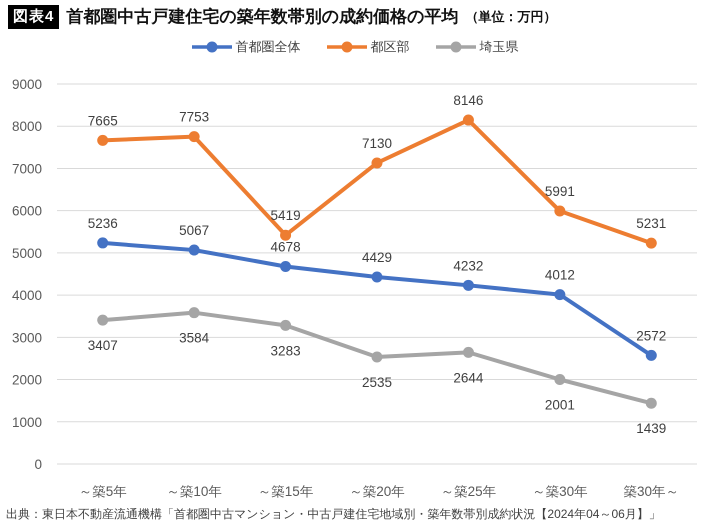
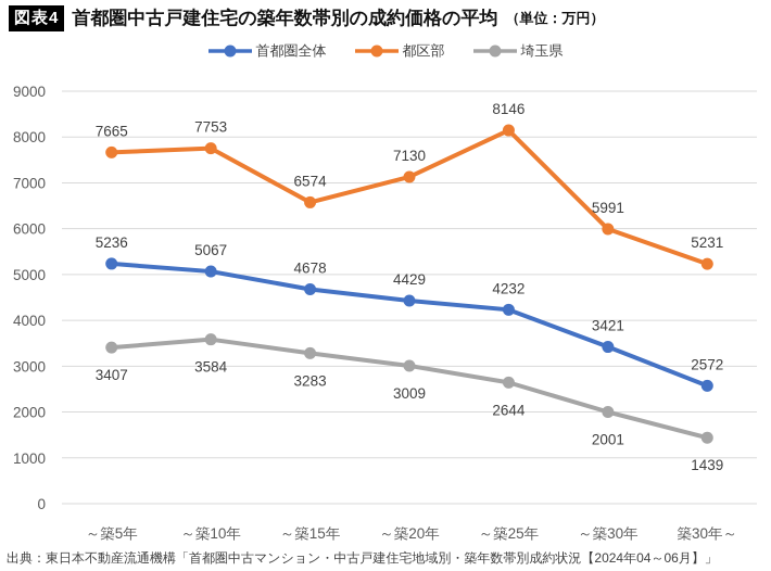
都区部/～築15年: 5419 -> 6574
埼玉県/～築20年: 2535 -> 3009
首都圏全体/～築30年: 4012 -> 3421
